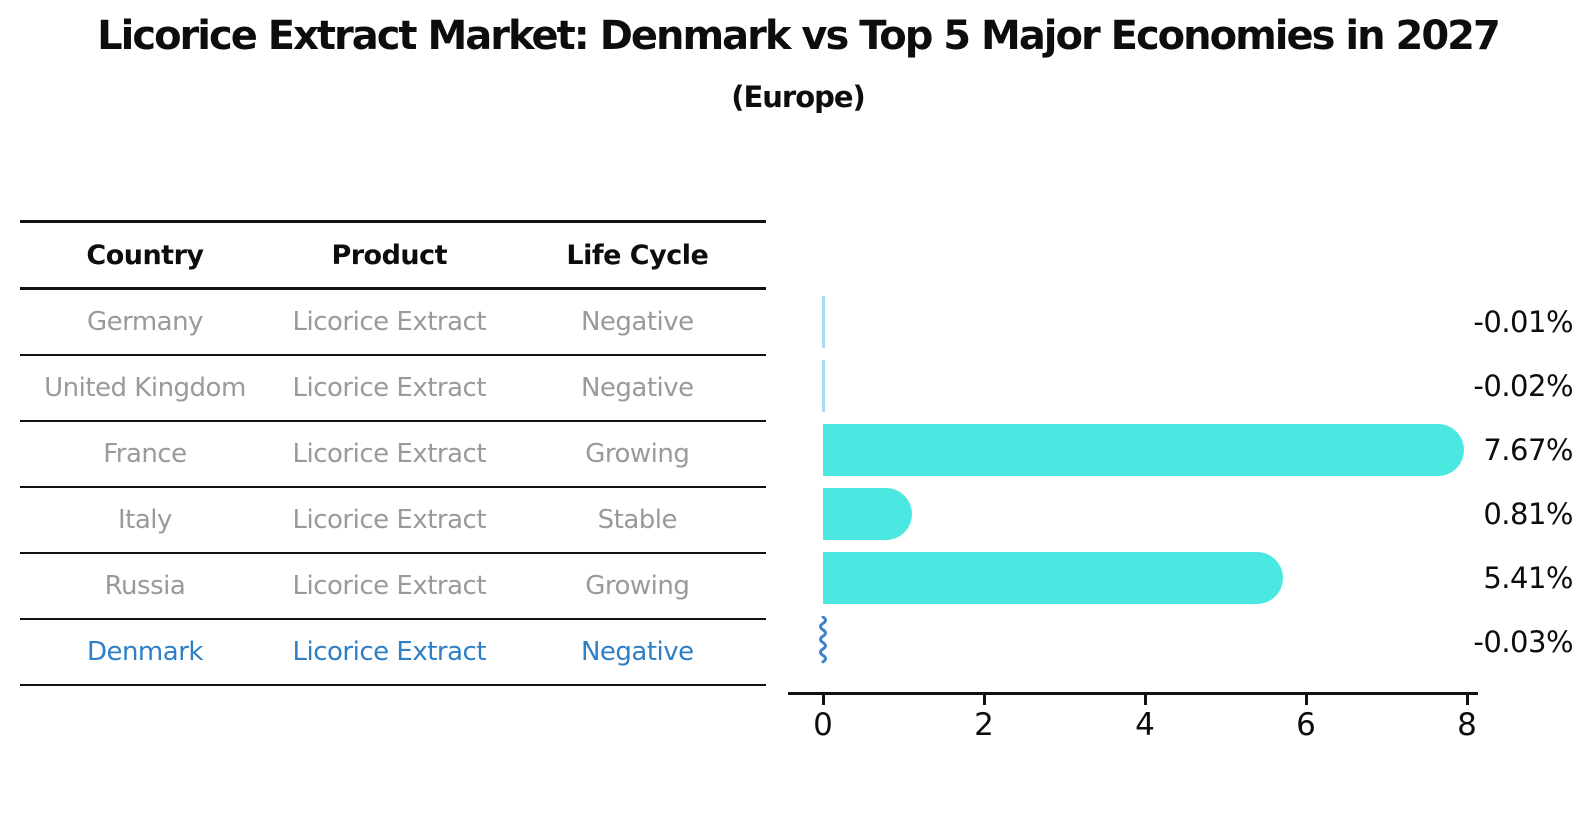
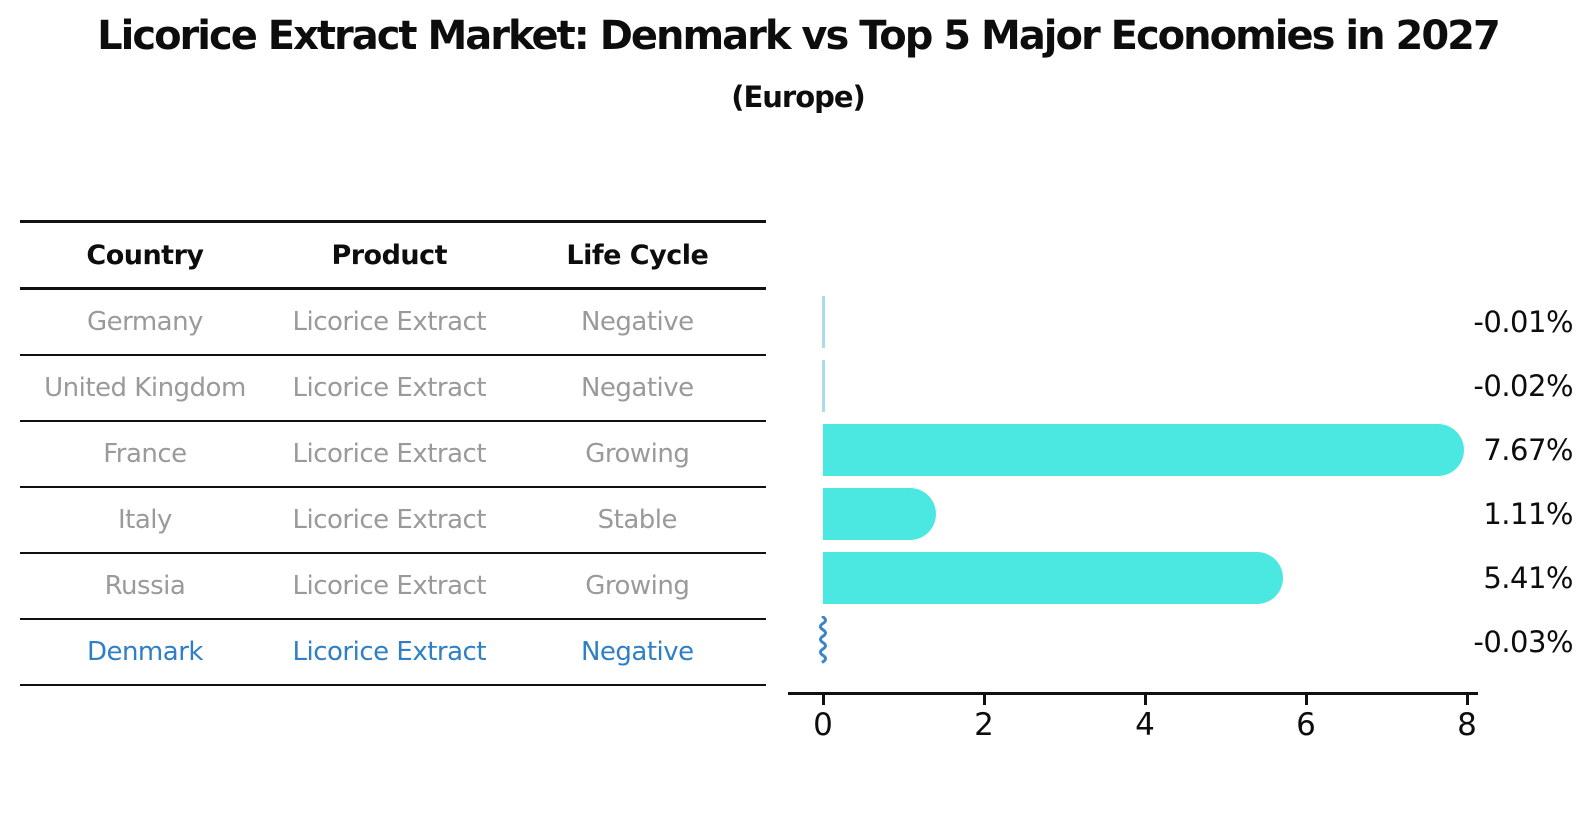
Italy: 0.81% -> 1.11%
